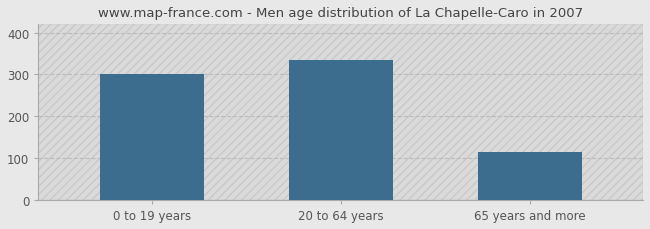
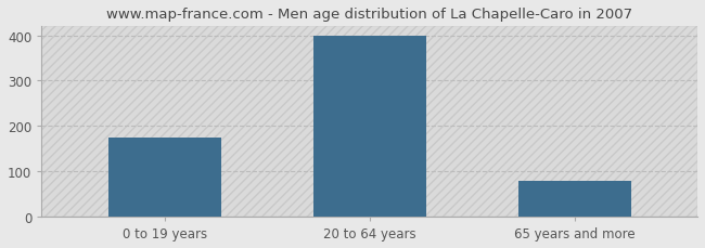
0 to 19 years: 300 -> 175
20 to 64 years: 335 -> 400
65 years and more: 115 -> 78
